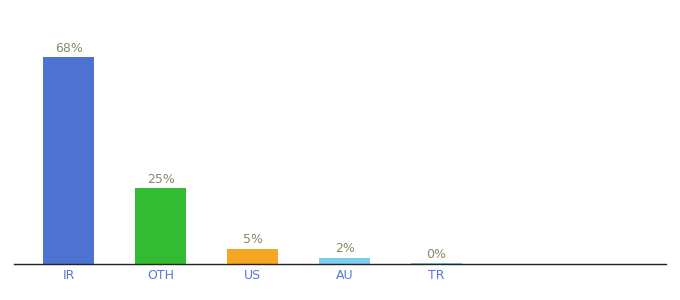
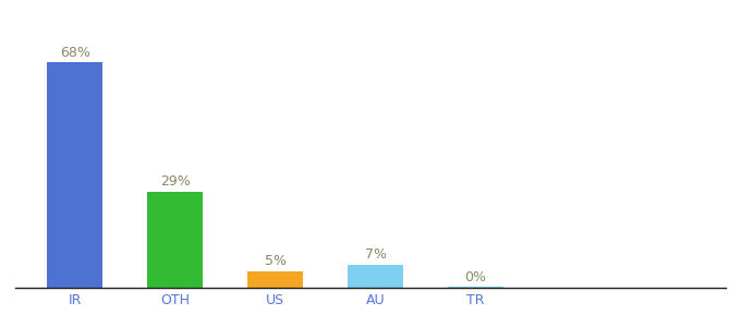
OTH: 25% -> 29%
AU: 2% -> 7%
